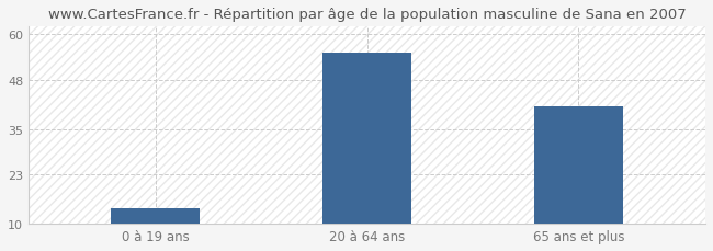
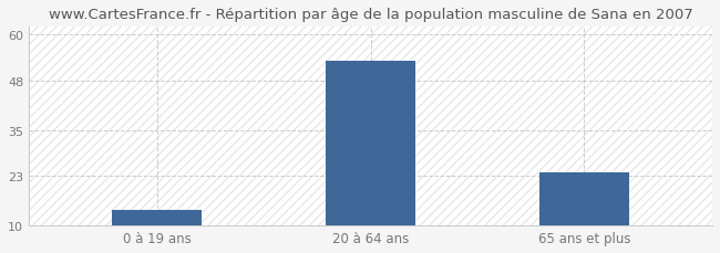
20 à 64 ans: 55 -> 53
65 ans et plus: 41 -> 24
